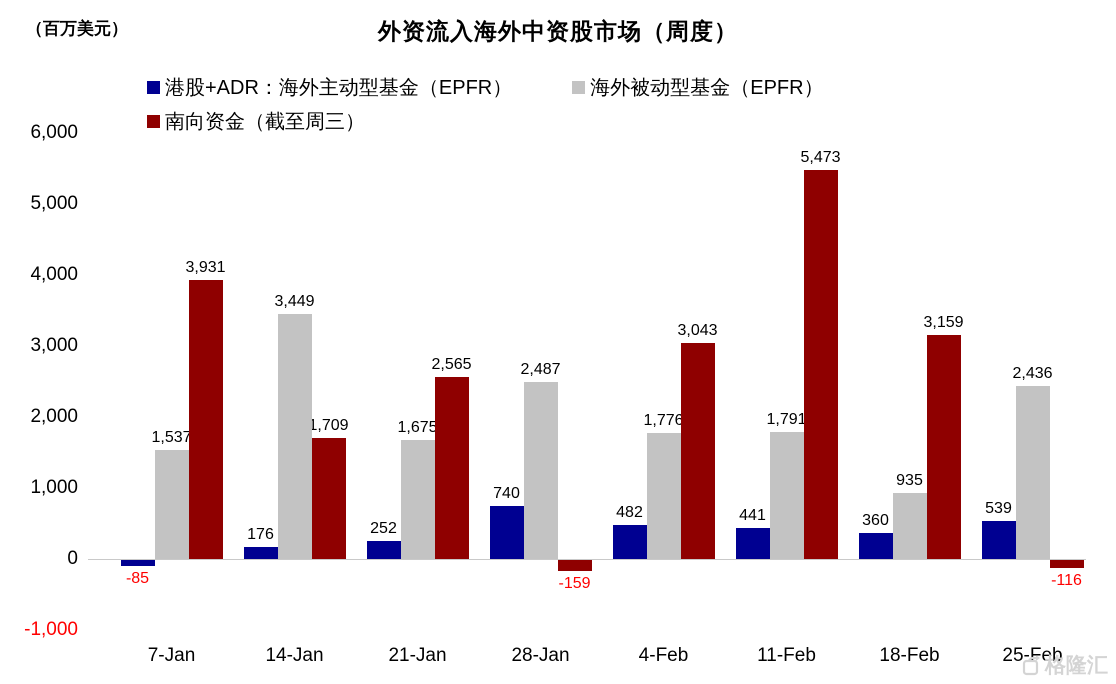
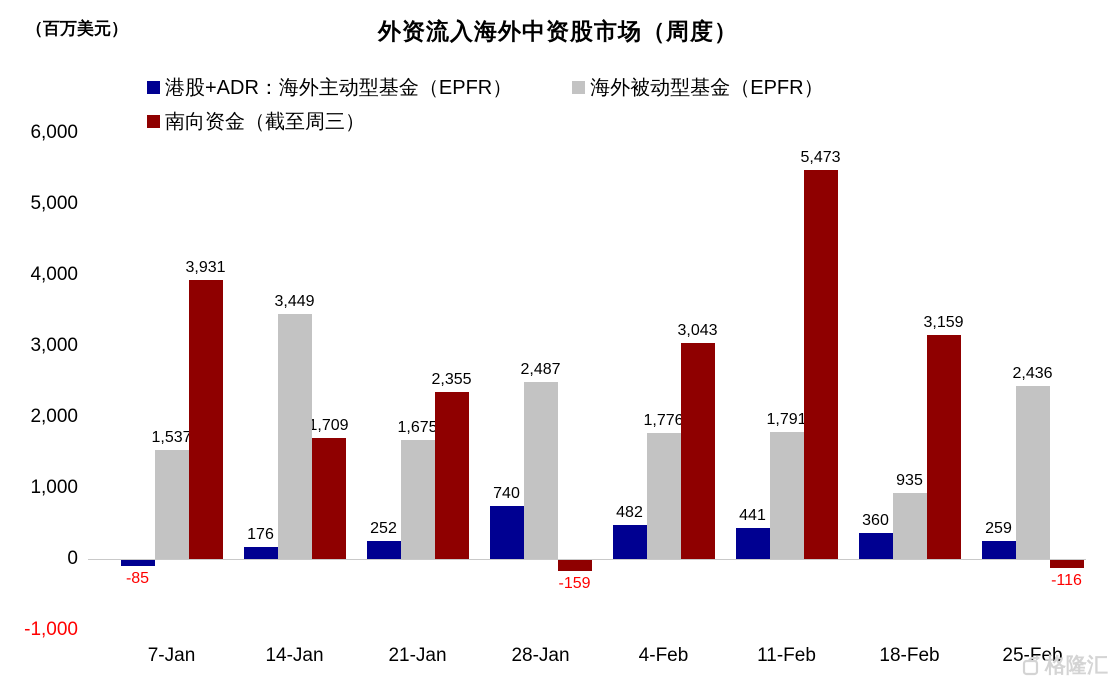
南向资金（截至周三）/21-Jan: 2,565 -> 2,355
港股+ADR：海外主动型基金（EPFR）/25-Feb: 539 -> 259
